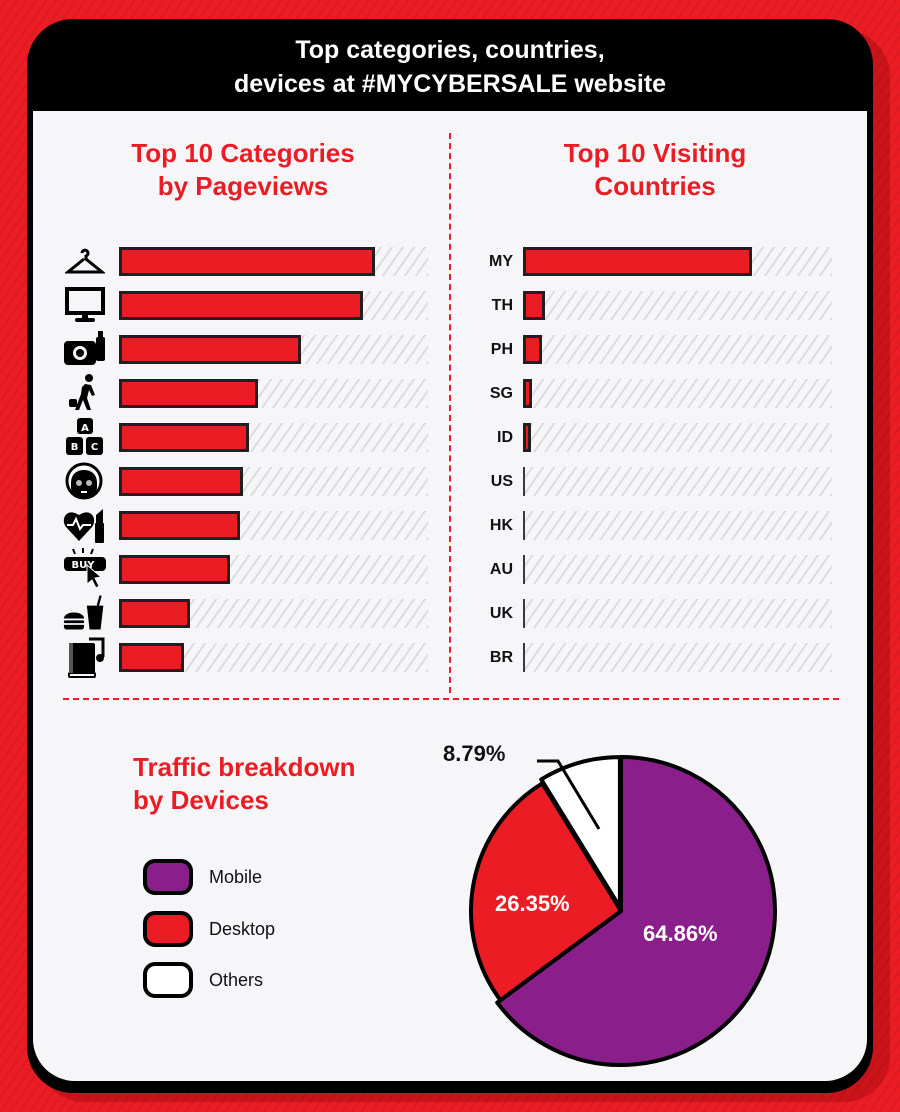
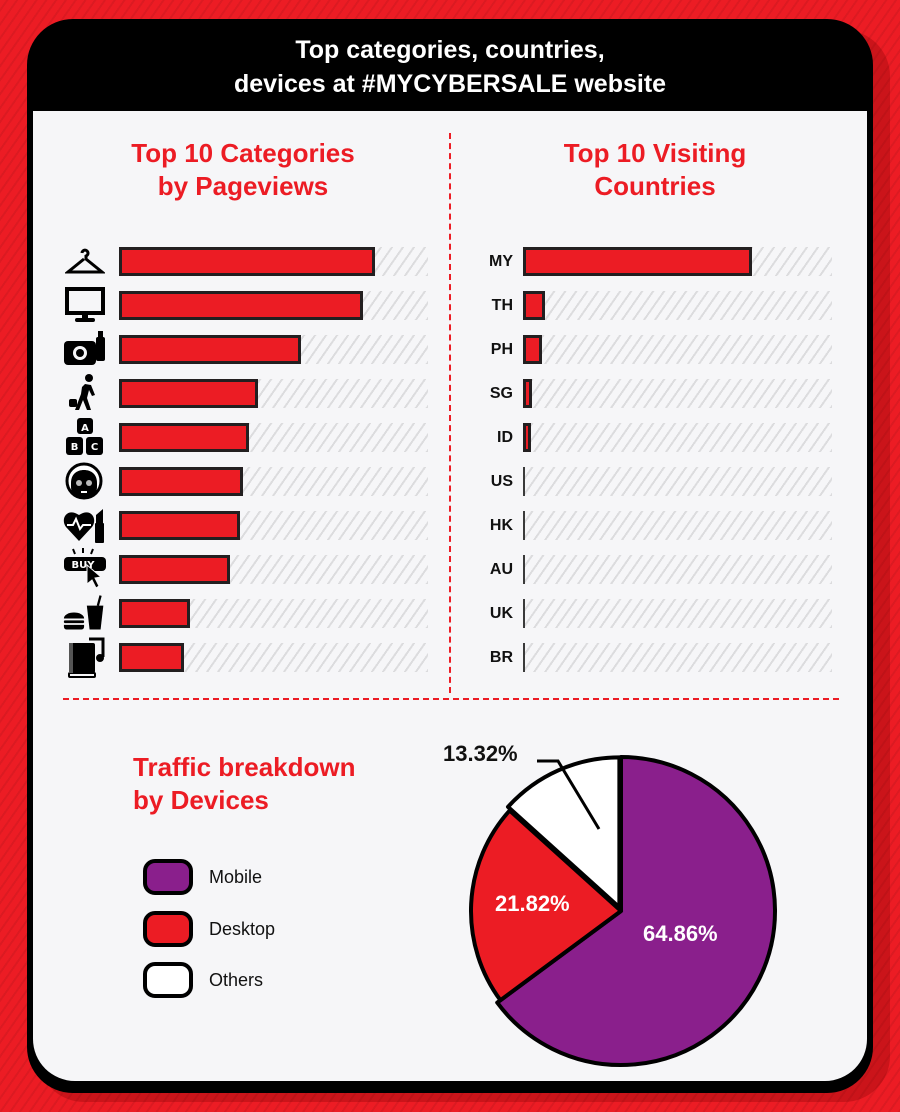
Traffic breakdown by Devices/Desktop: 26.35% -> 21.82%
Traffic breakdown by Devices/Others: 8.79% -> 13.32%
